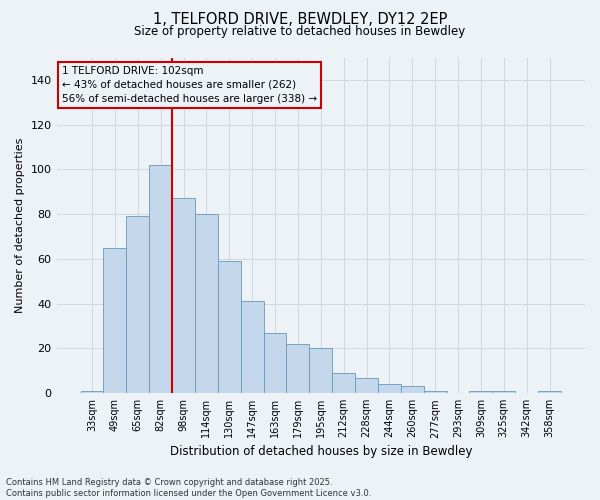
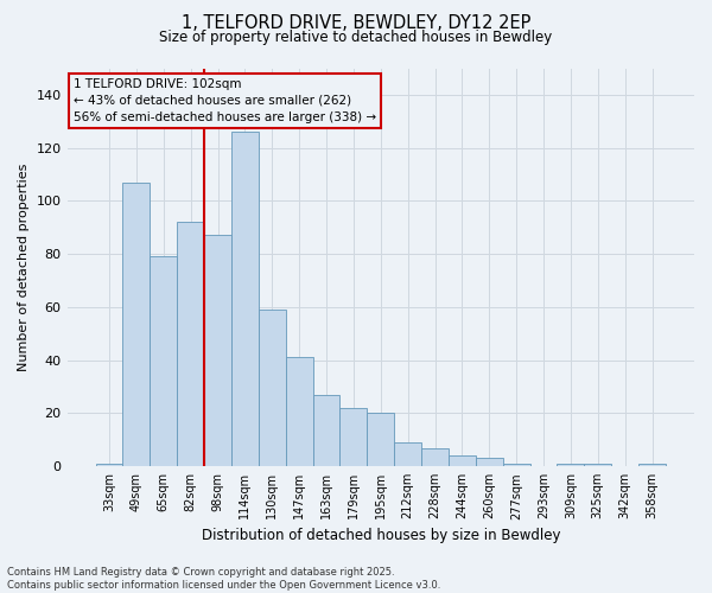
49sqm: 65 -> 107
82sqm: 102 -> 92
114sqm: 80 -> 126
